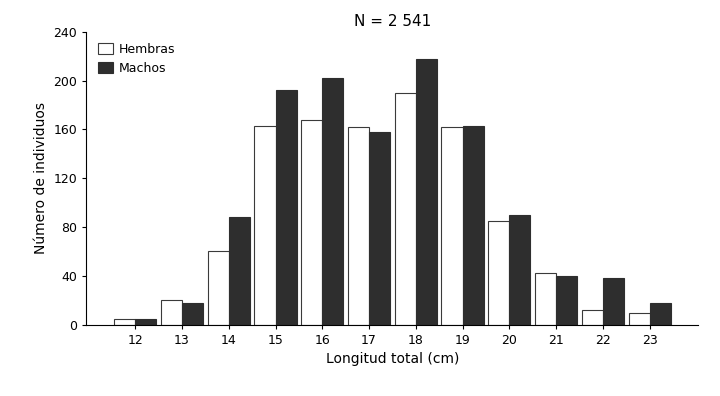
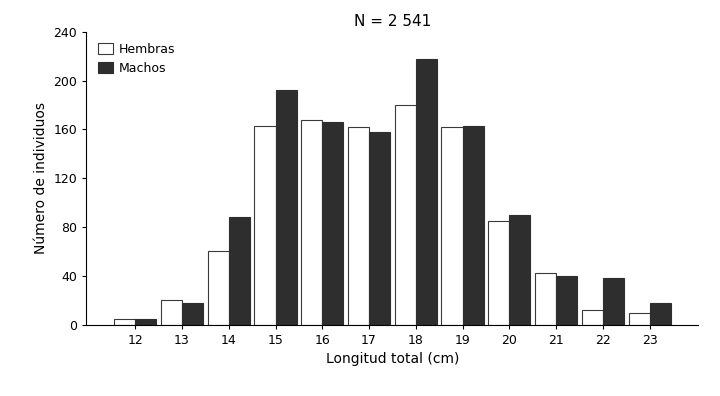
Machos/16: 202 -> 166
Hembras/18: 190 -> 180
